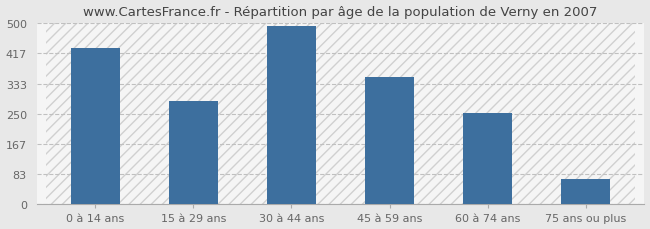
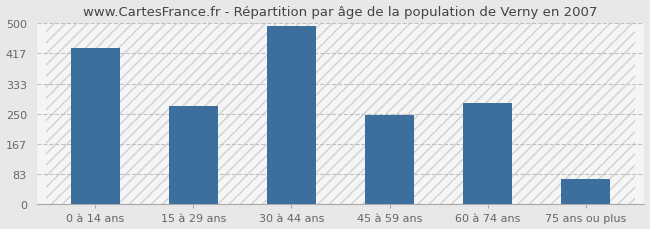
15 à 29 ans: 285 -> 270
45 à 59 ans: 352 -> 245
60 à 74 ans: 253 -> 280
